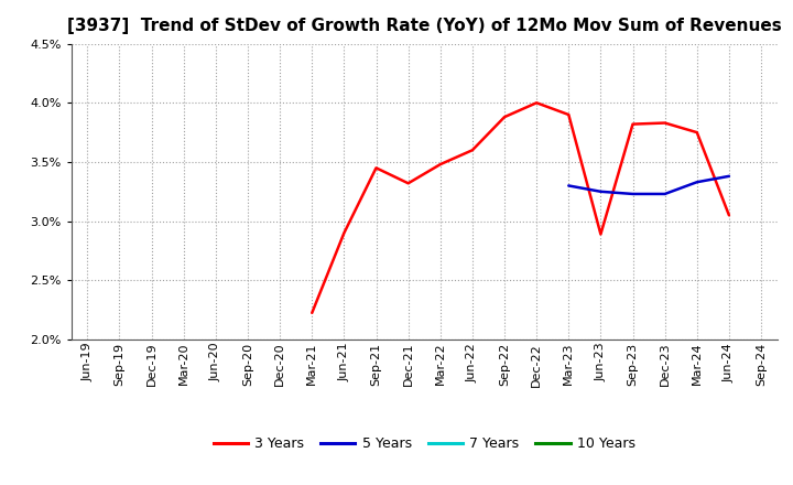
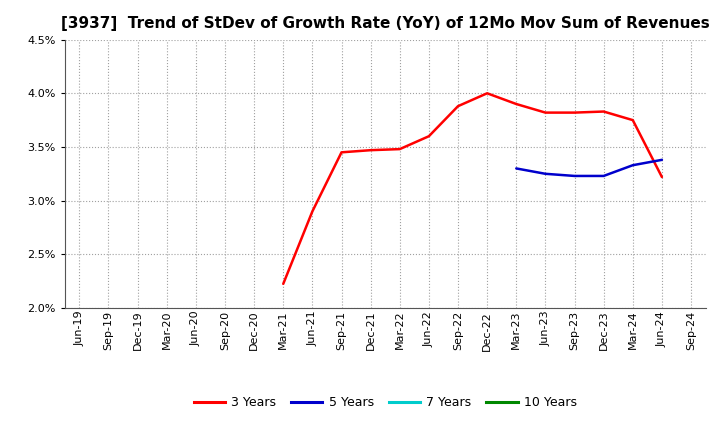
3 Years/Dec-21: 3.32% -> 3.47%
3 Years/Jun-23: 2.89% -> 3.82%
3 Years/Jun-24: 3.05% -> 3.22%
